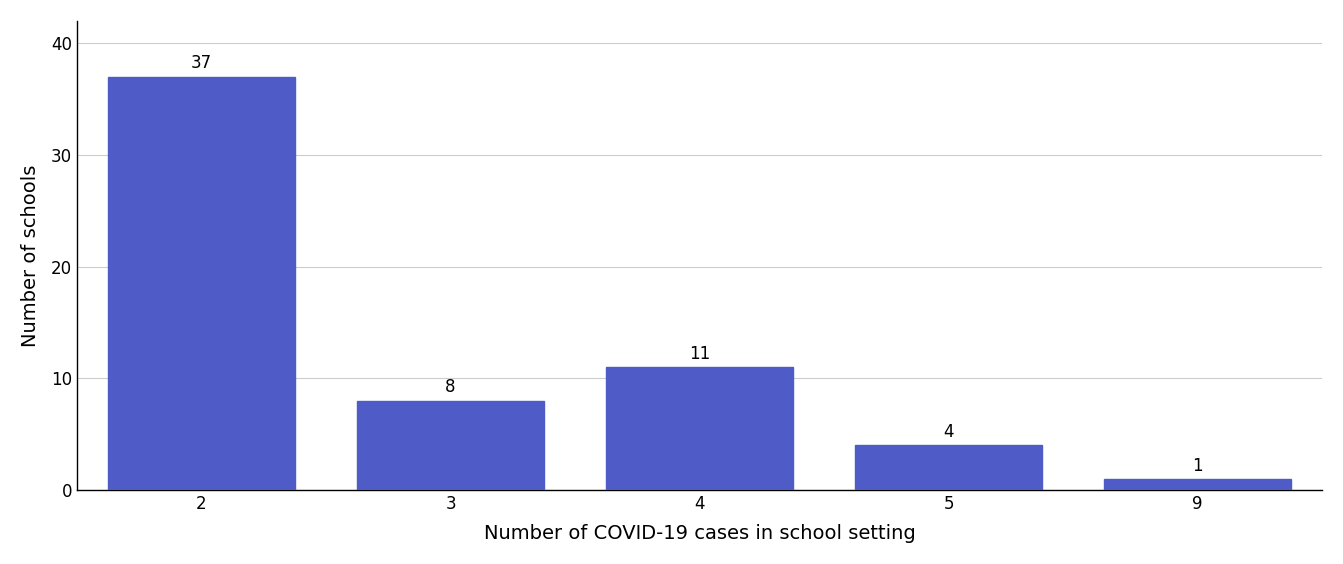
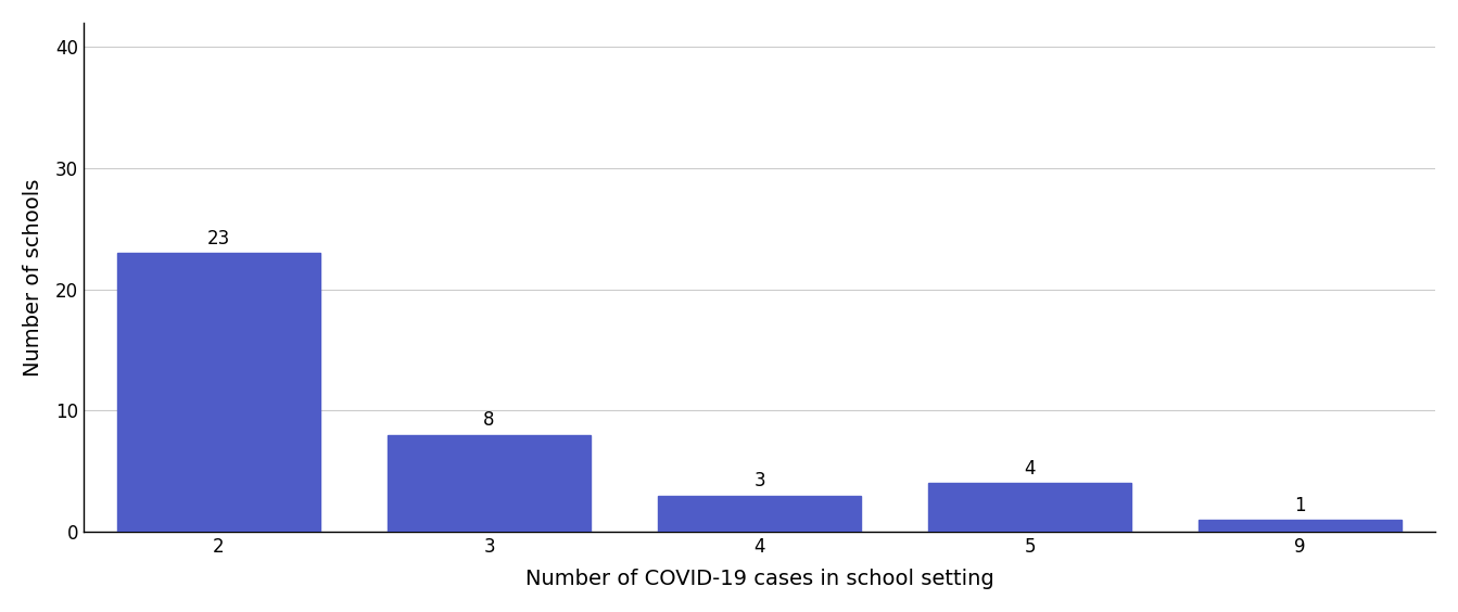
2: 37 -> 23
4: 11 -> 3
